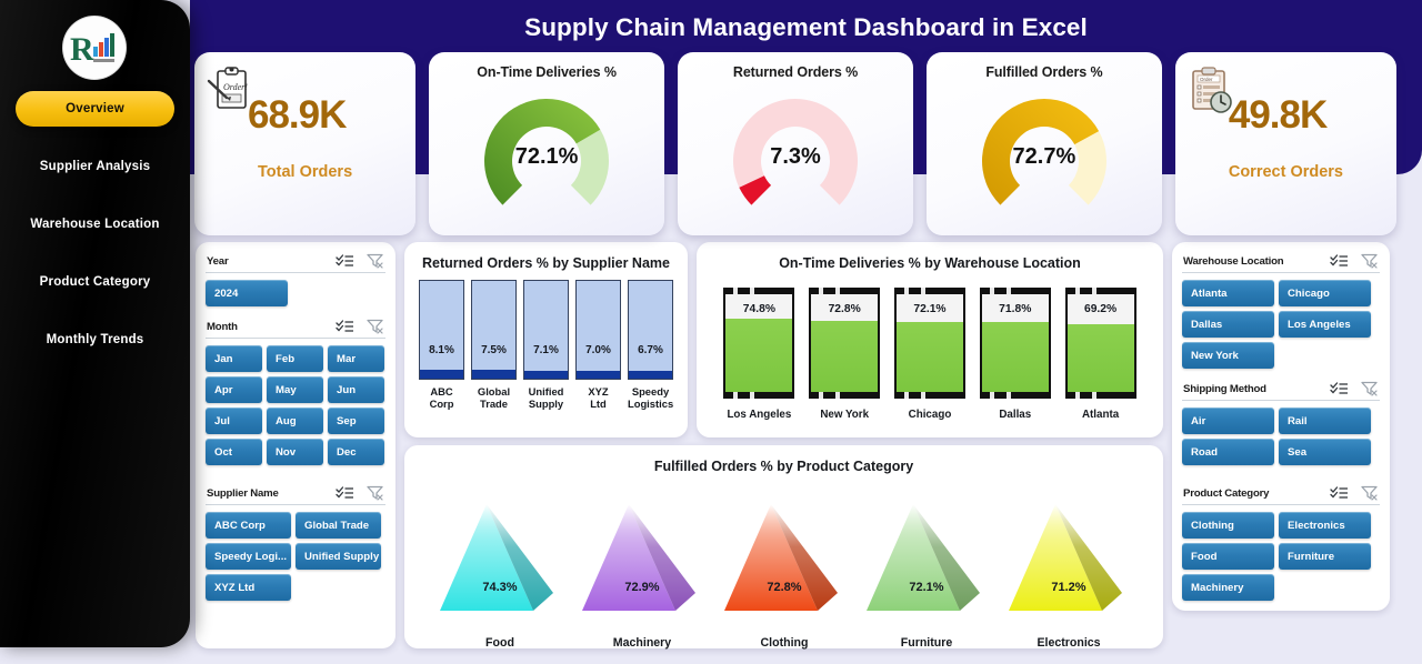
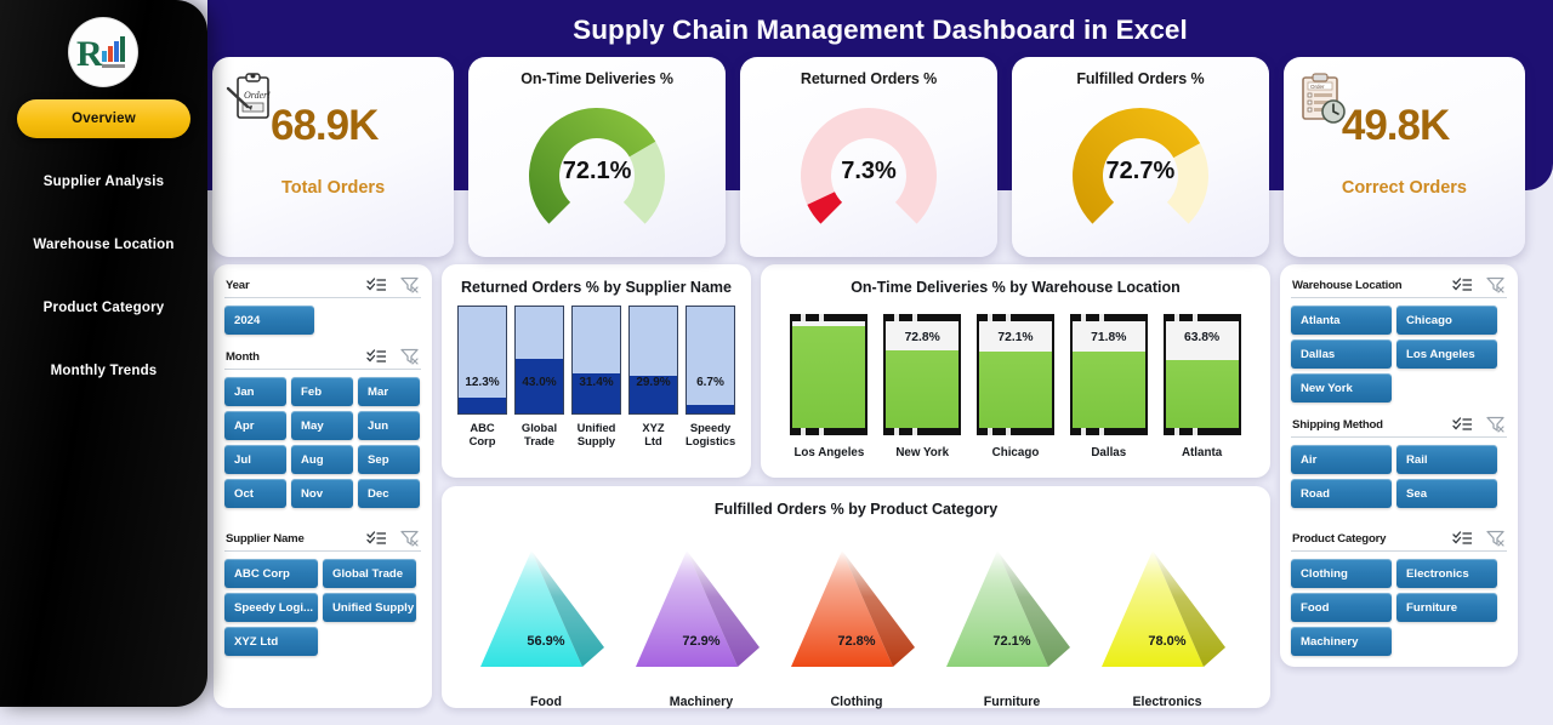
Returned Orders % by Supplier Name/ABC Corp: 8.1% -> 12.3%
Returned Orders % by Supplier Name/Global Trade: 7.5% -> 43.0%
Returned Orders % by Supplier Name/Unified Supply: 7.1% -> 31.4%
Returned Orders % by Supplier Name/XYZ Ltd: 7.0% -> 29.9%
On-Time Deliveries % by Warehouse Location/Los Angeles: 74.8% -> 95.0%
On-Time Deliveries % by Warehouse Location/Atlanta: 69.2% -> 63.8%
Fulfilled Orders % by Product Category/Food: 74.3% -> 56.9%
Fulfilled Orders % by Product Category/Electronics: 71.2% -> 78.0%
